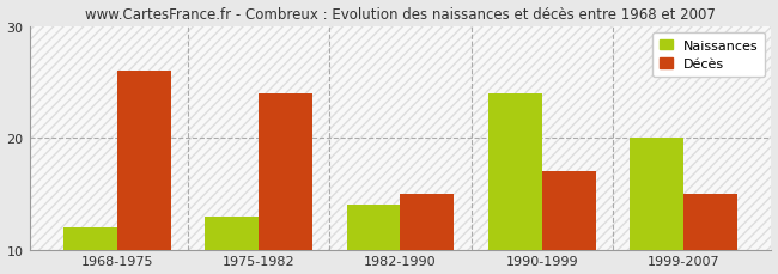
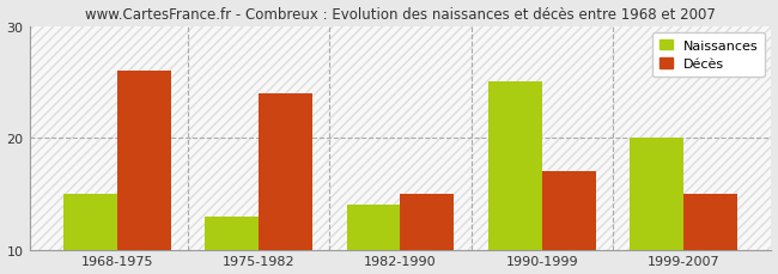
Naissances/1968-1975: 12 -> 15
Naissances/1990-1999: 24 -> 25
